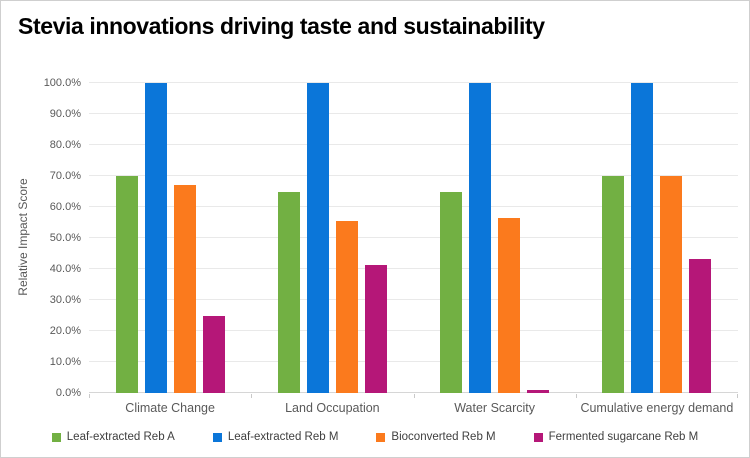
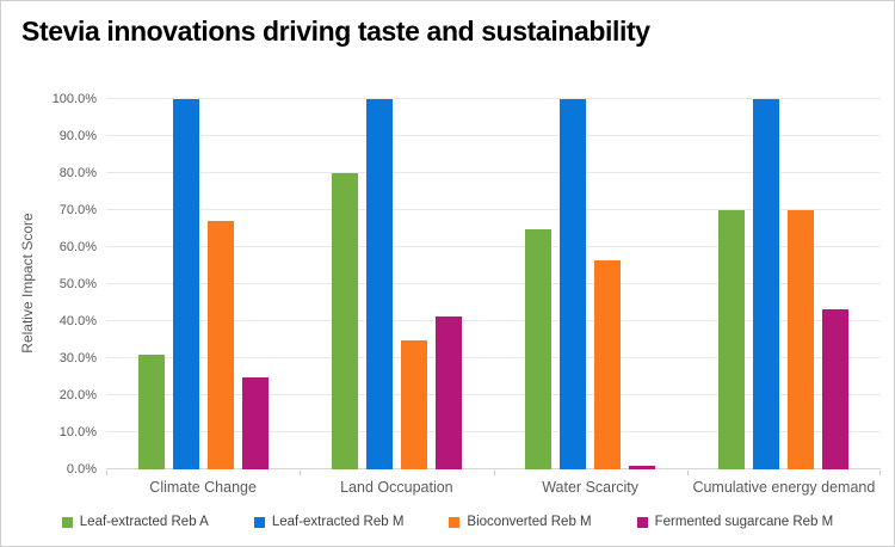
Leaf-extracted Reb A/Climate Change: 70% -> 31%
Leaf-extracted Reb A/Land Occupation: 65% -> 80%
Bioconverted Reb M/Land Occupation: 56% -> 35%
